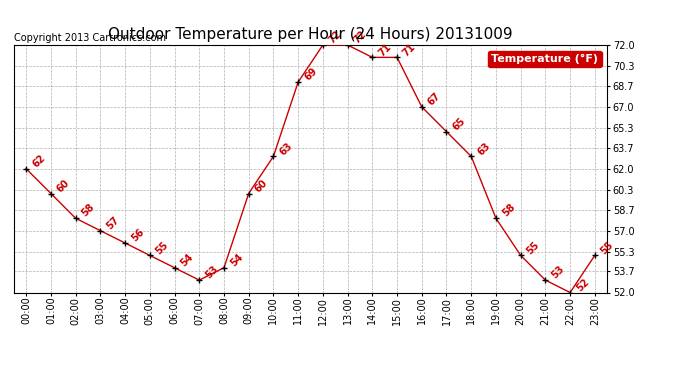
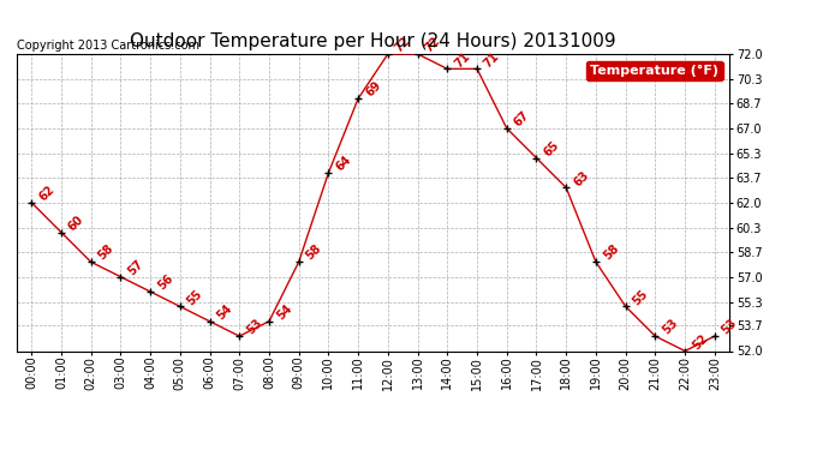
09:00: 60 -> 58
10:00: 63 -> 64
23:00: 55 -> 53
